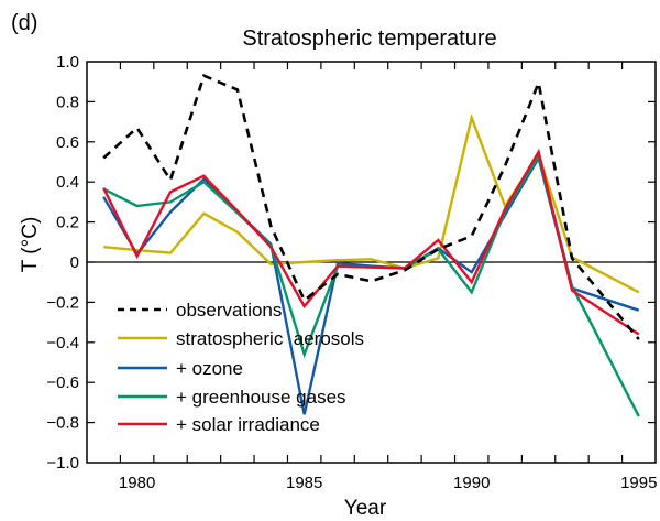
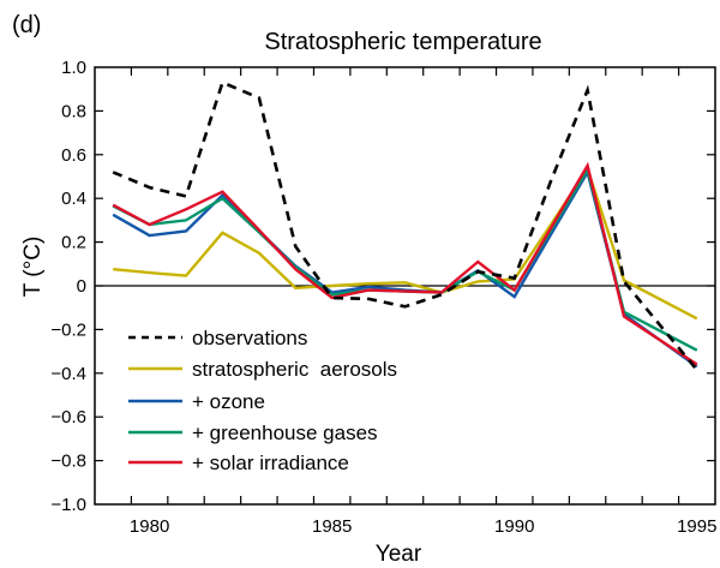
observations/1980: 0.67 -> 0.45
+ ozone/1980: 0.04 -> 0.23
+ solar irradiance/1980: 0.03 -> 0.28
observations/1985: -0.19 -> -0.06
+ ozone/1985: -0.76 -> -0.03
+ greenhouse gases/1985: -0.46 -> -0.04
+ solar irradiance/1985: -0.22 -> -0.06
observations/1990: 0.13 -> 0.04
stratospheric aerosols/1990: 0.72 -> 0.03
+ greenhouse gases/1990: -0.15 -> -0.02
+ solar irradiance/1990: -0.10 -> -0.02
+ ozone/1995: -0.24 -> -0.37
+ greenhouse gases/1995: -0.77 -> -0.29
